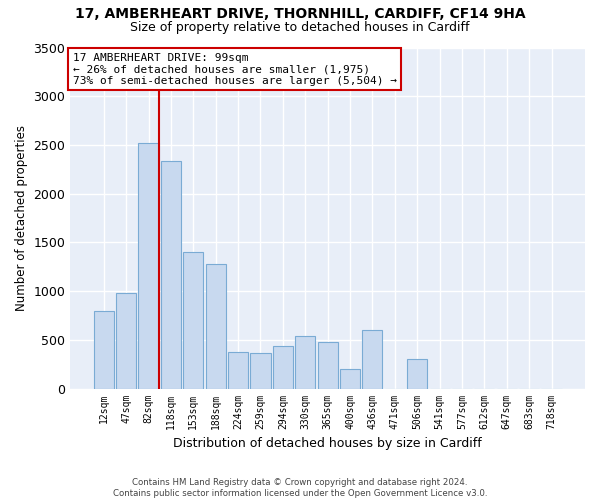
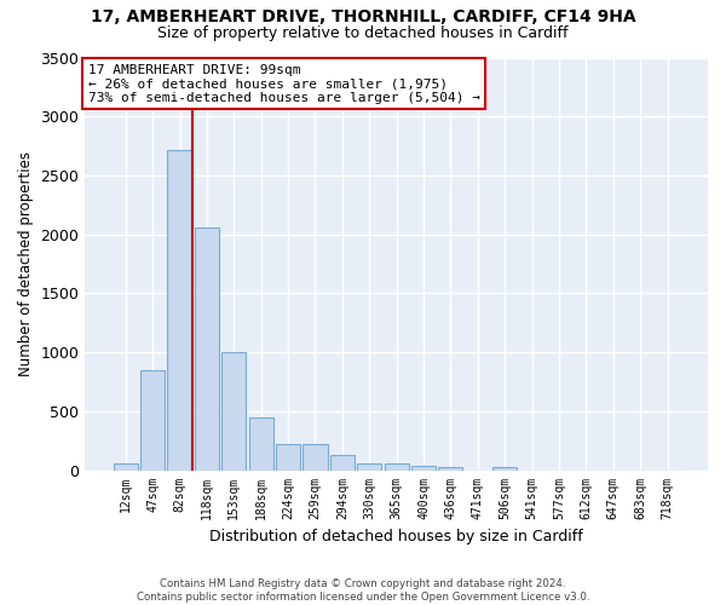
12sqm: 800 -> 60
47sqm: 980 -> 850
82sqm: 2520 -> 2720
118sqm: 2340 -> 2060
153sqm: 1400 -> 1000
188sqm: 1280 -> 450
224sqm: 380 -> 220
259sqm: 360 -> 220
294sqm: 440 -> 130
330sqm: 540 -> 60
365sqm: 480 -> 60
400sqm: 200 -> 40
436sqm: 600 -> 30
506sqm: 300 -> 20
